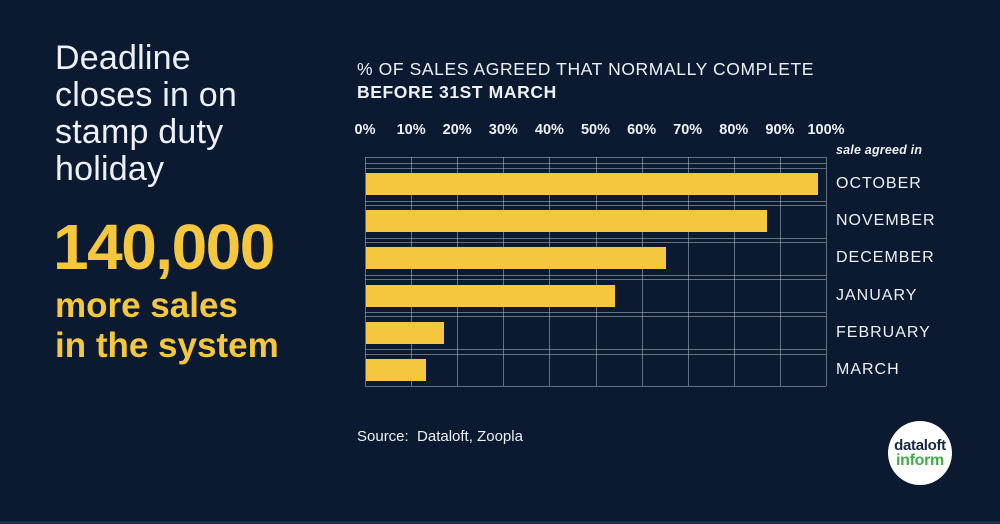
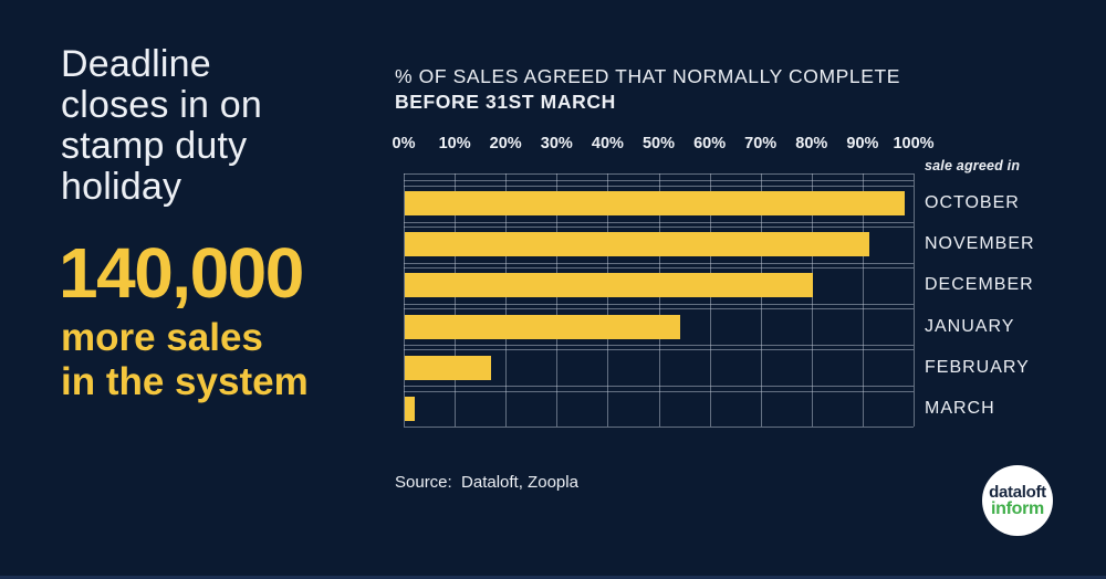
NOVEMBER: 87% -> 91%
DECEMBER: 65% -> 80%
MARCH: 13% -> 2%
